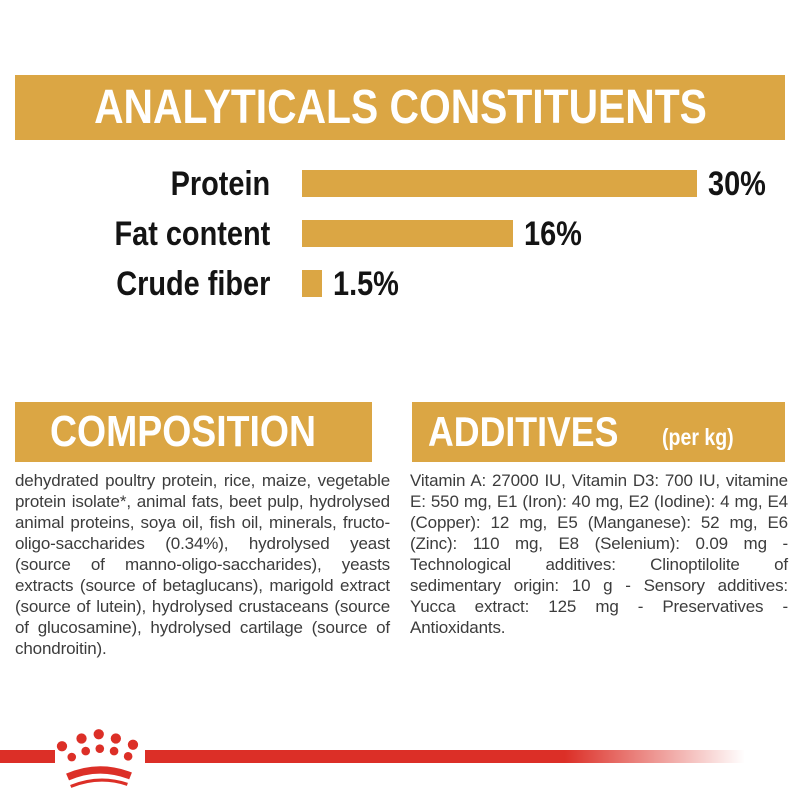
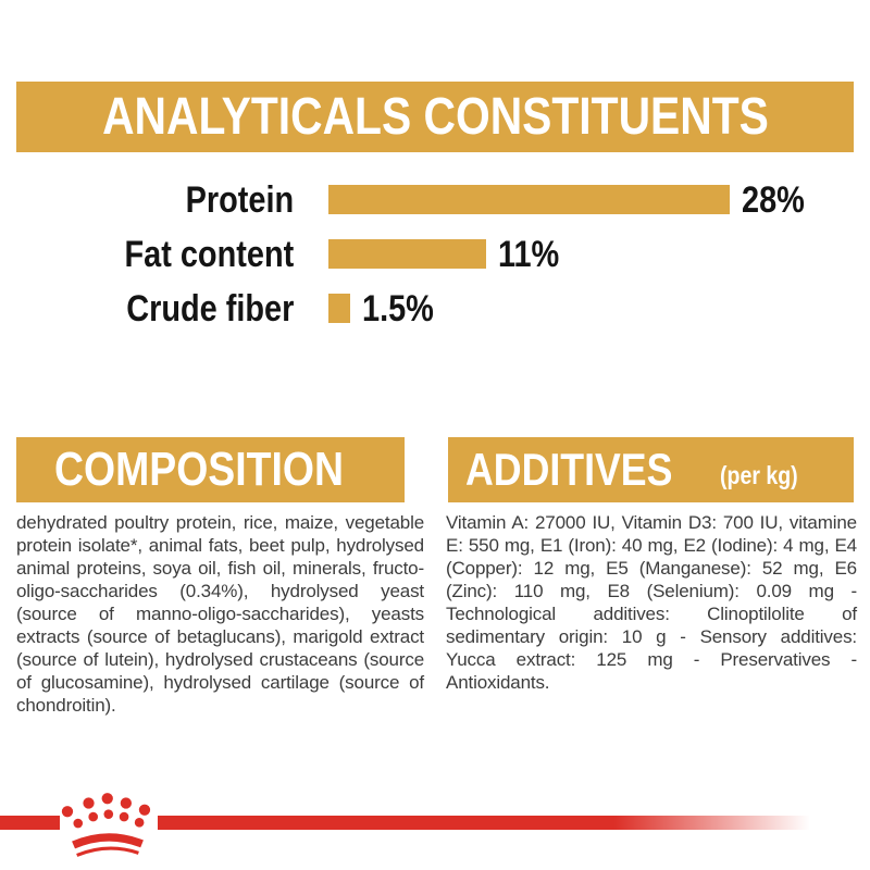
Protein: 30% -> 28%
Fat content: 16% -> 11%
